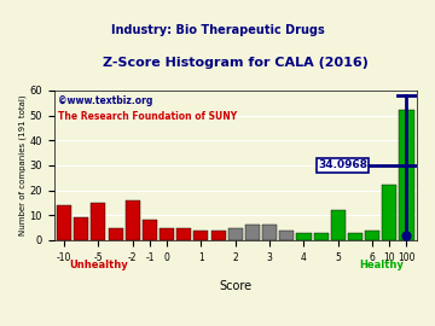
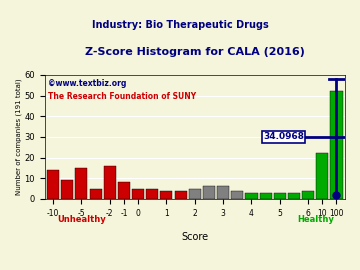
5: 12 -> 3
